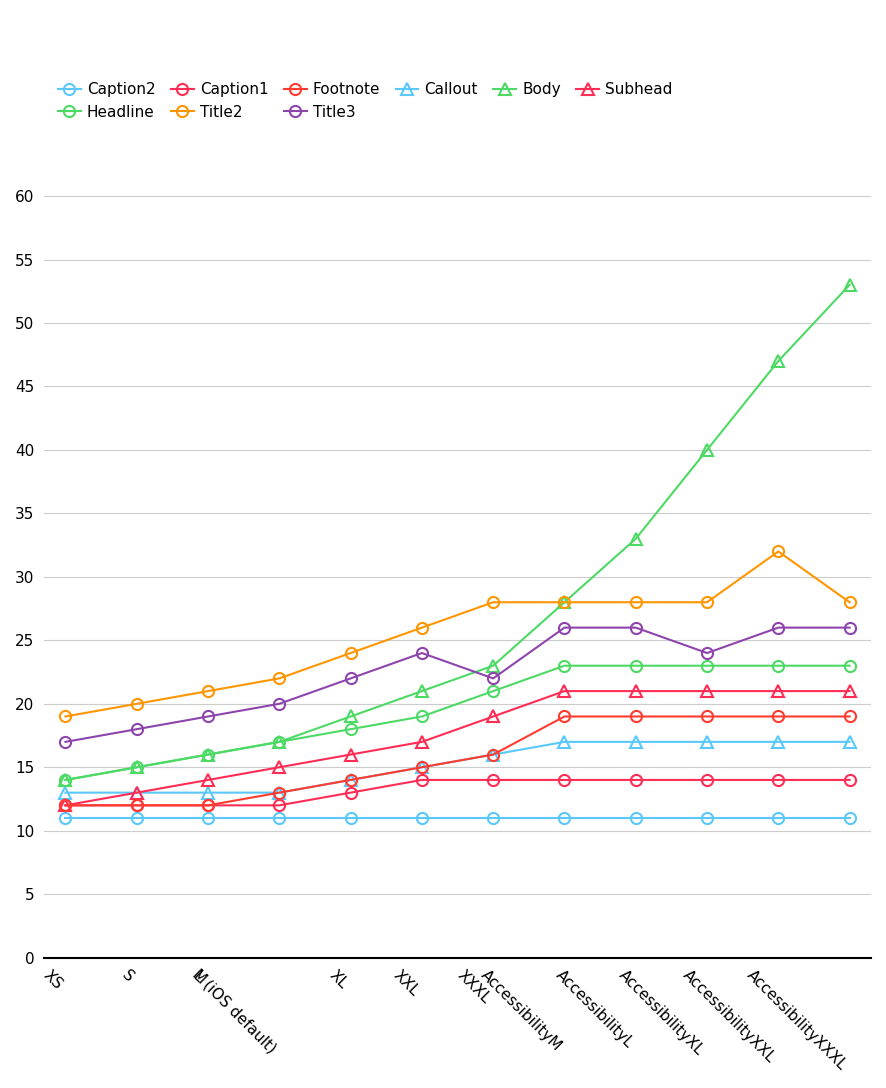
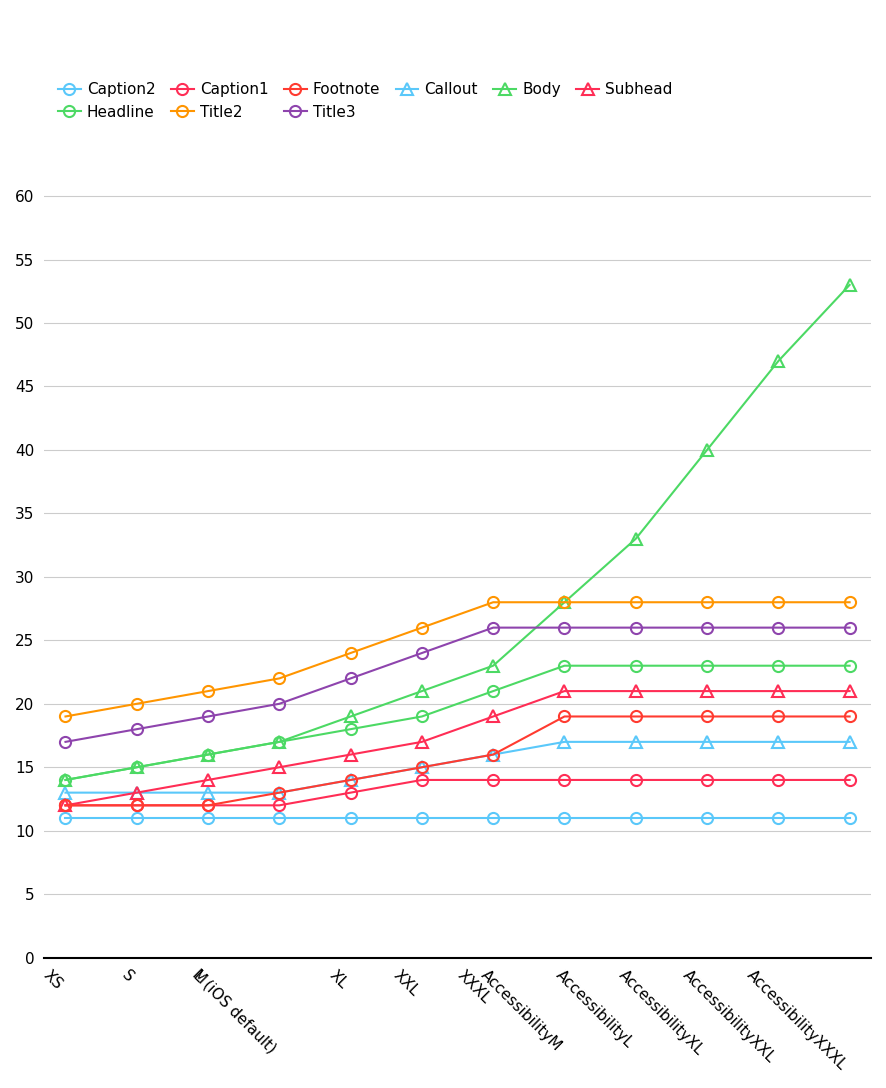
Title3/XXXL: 22 -> 26
Title3/AccessibilityXL: 24 -> 26
Title2/AccessibilityXXL: 32 -> 28
